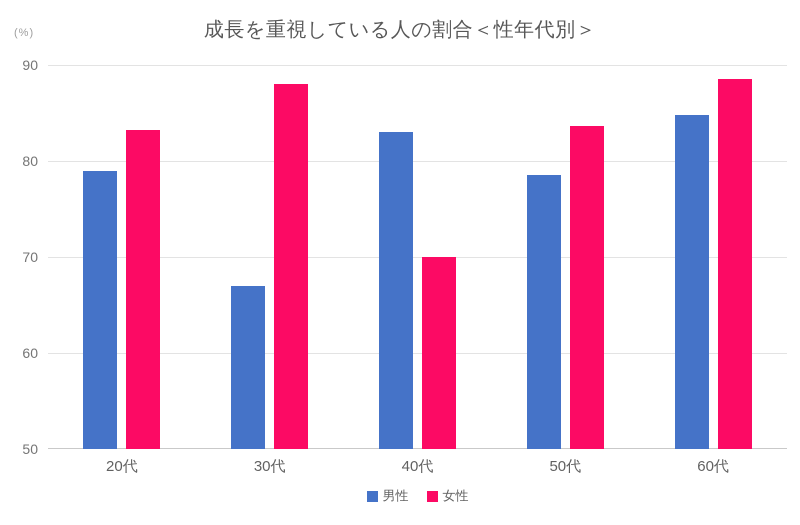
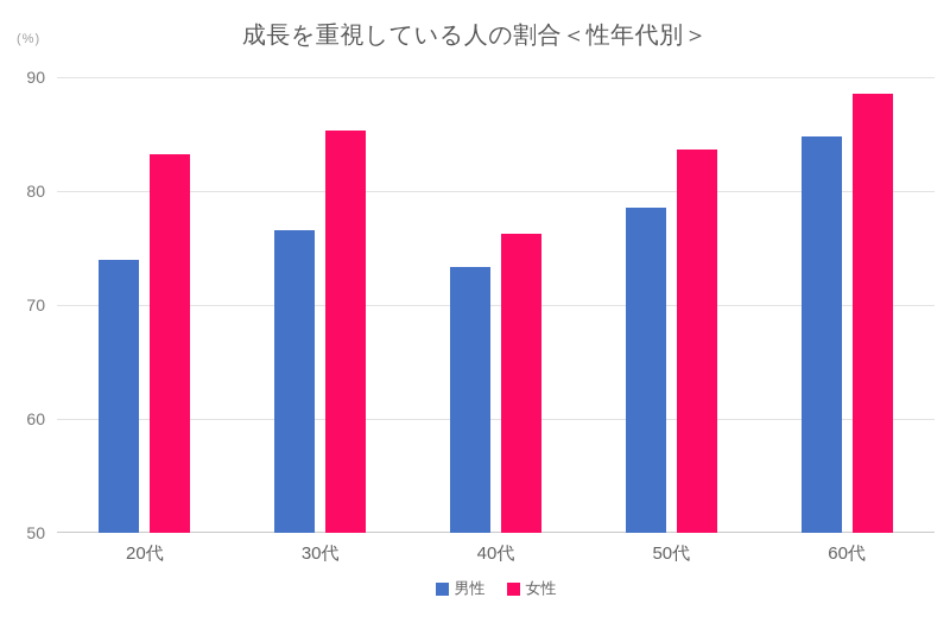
男性/20代: 79 -> 74
男性/30代: 67 -> 77
女性/30代: 88 -> 85
男性/40代: 83 -> 73
女性/40代: 70 -> 76
